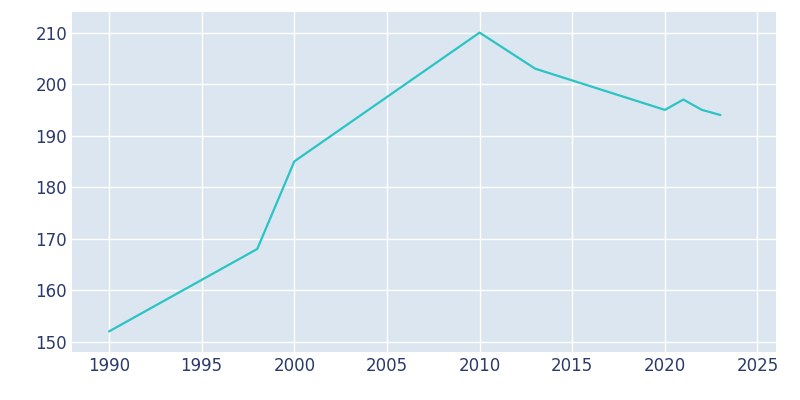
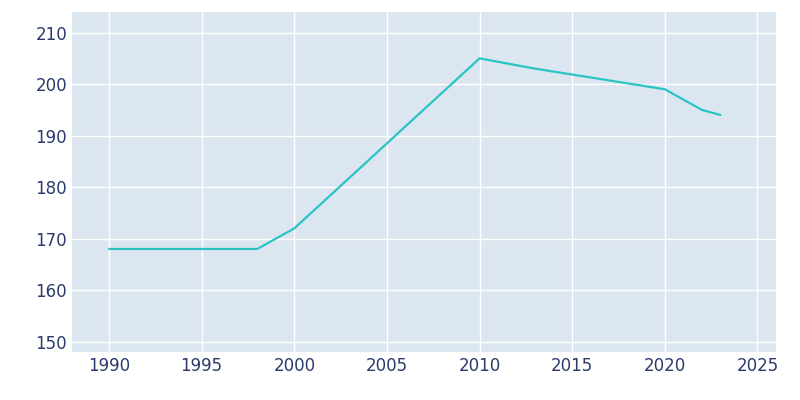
1990: 152 -> 168
2000: 185 -> 172
2010: 210 -> 205
2020: 195 -> 199
